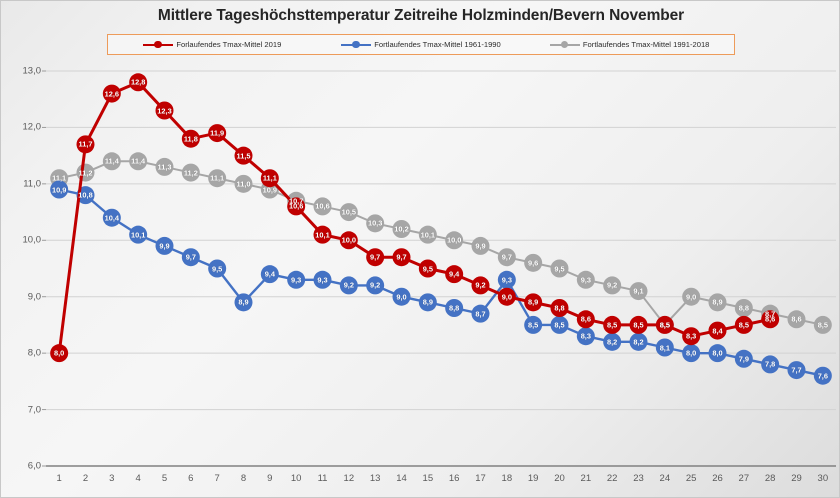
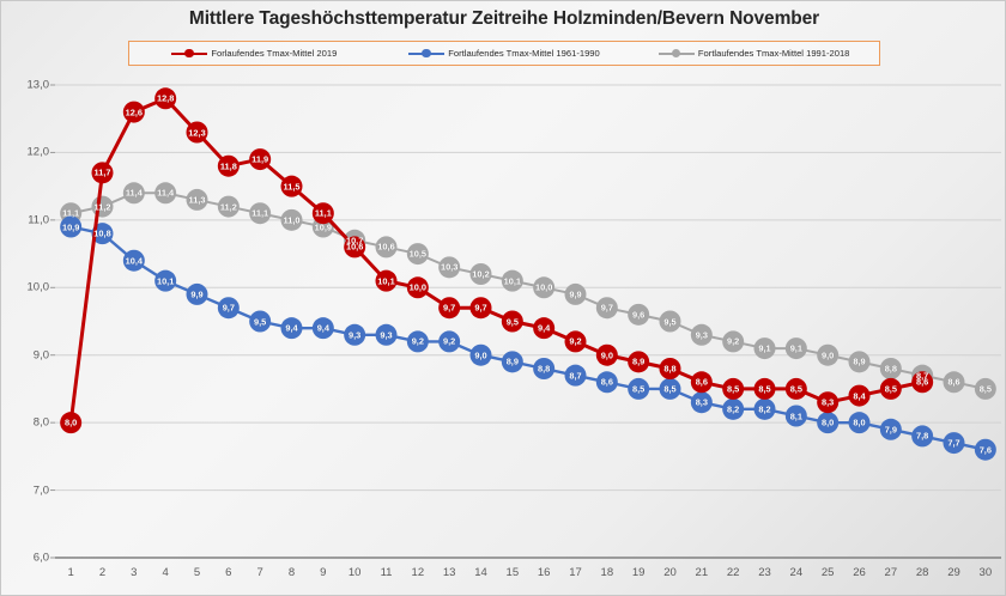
Fortlaufendes Tmax-Mittel 1961-1990/8: 8,9 -> 9,4
Fortlaufendes Tmax-Mittel 1961-1990/18: 9,3 -> 8,6
Fortlaufendes Tmax-Mittel 1991-2018/24: 8,5 -> 9,1
